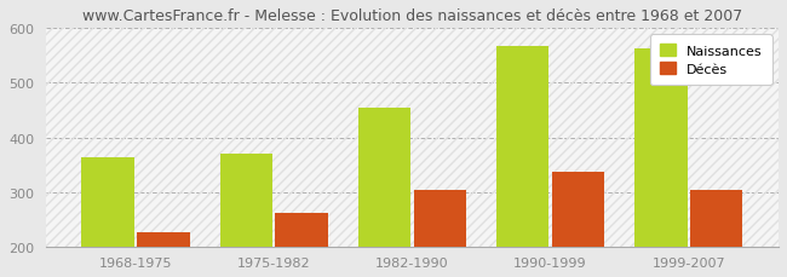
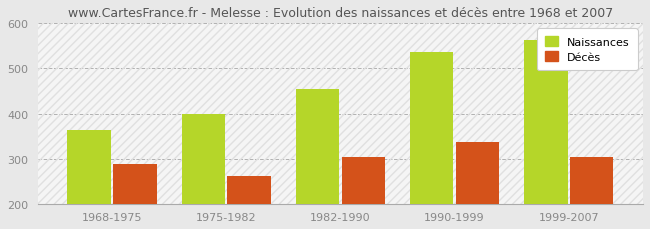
Décès/1968-1975: 228 -> 290
Naissances/1975-1982: 370 -> 400
Naissances/1990-1999: 567 -> 535
